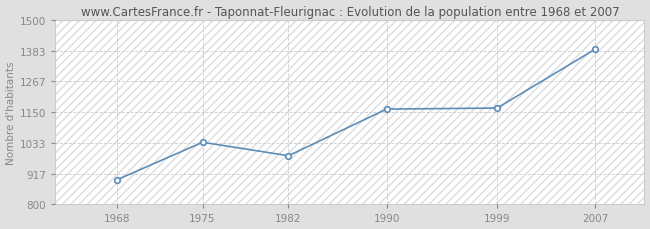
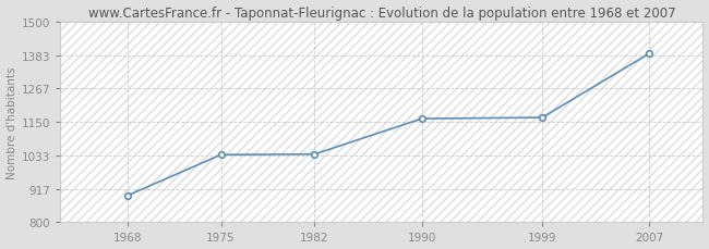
1982: 985 -> 1038
